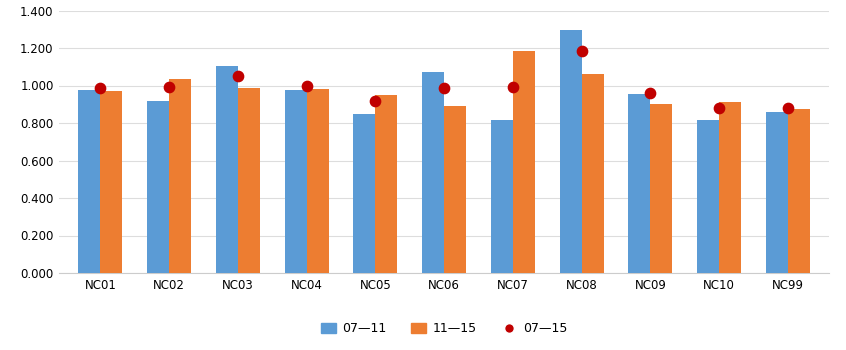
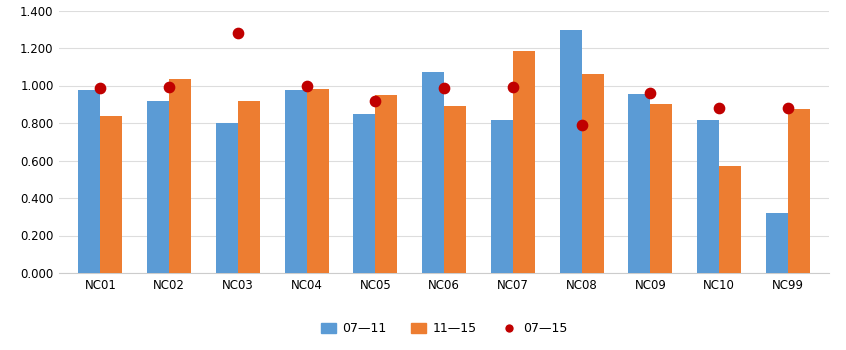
11—15/NC01: 0.97 -> 0.84
07—11/NC03: 1.10 -> 0.80
07—15/NC03: 1.05 -> 1.28
11—15/NC03: 0.98 -> 0.92
07—15/NC08: 1.19 -> 0.79
11—15/NC10: 0.91 -> 0.57
07—11/NC99: 0.86 -> 0.32
